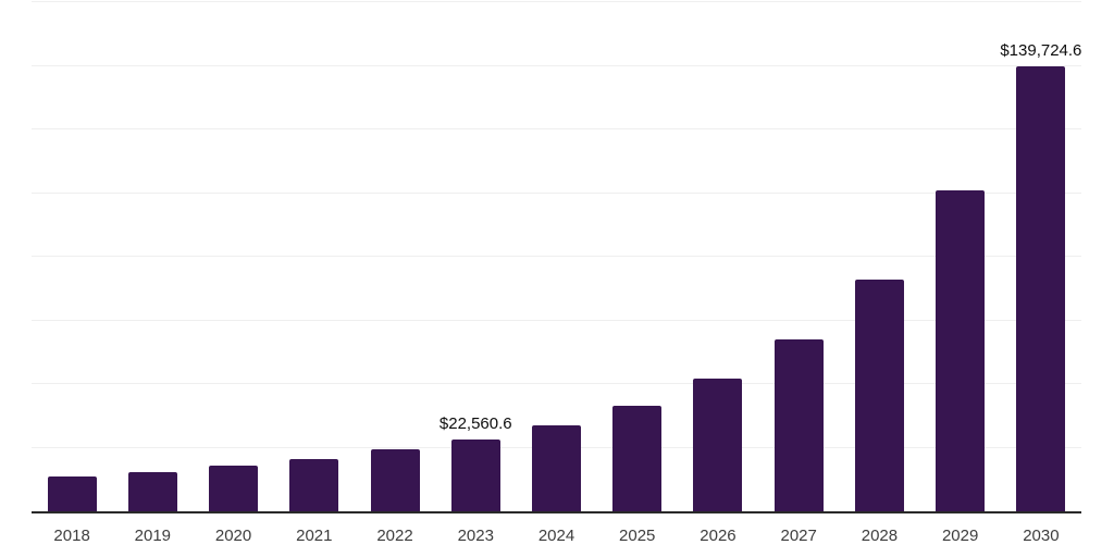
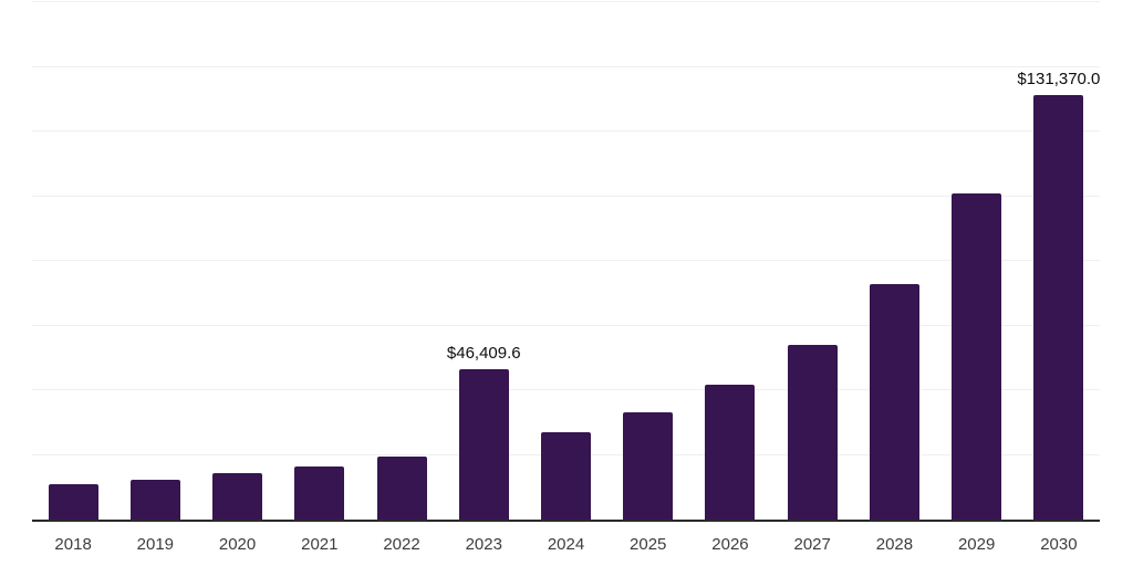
2023: $22,560.6 -> $46,409.6
2030: $139,724.6 -> $131,370.0
